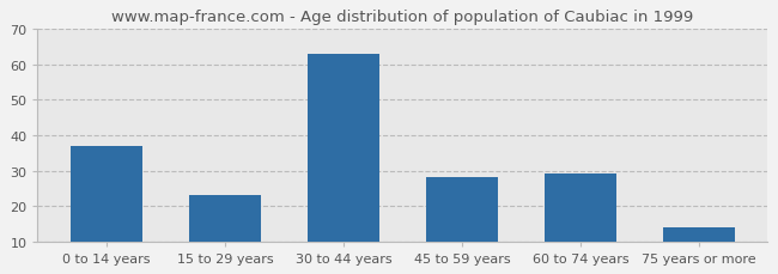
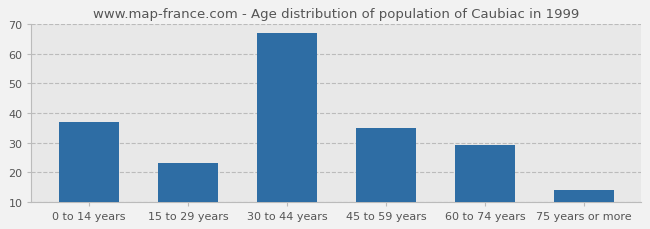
30 to 44 years: 63 -> 67
45 to 59 years: 28 -> 35
